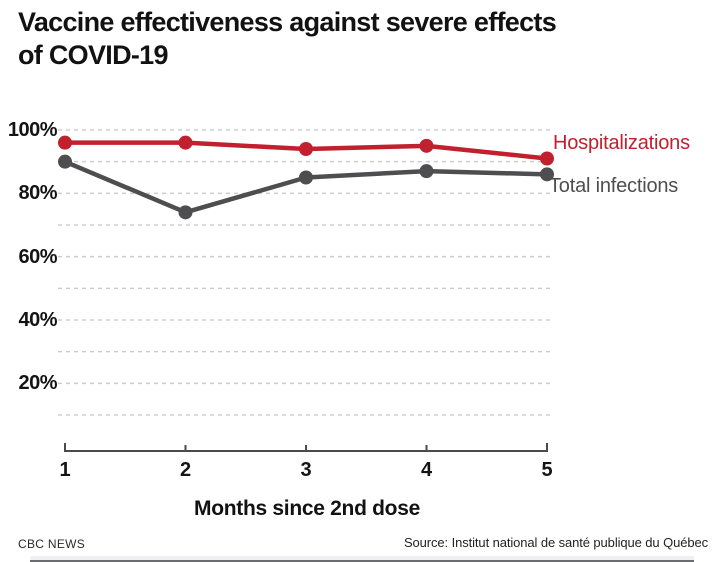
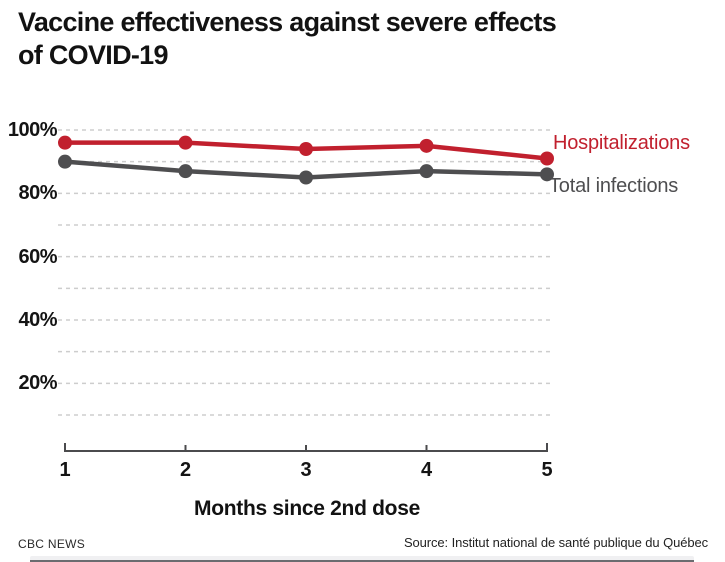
Total infections/2: 74% -> 87%
